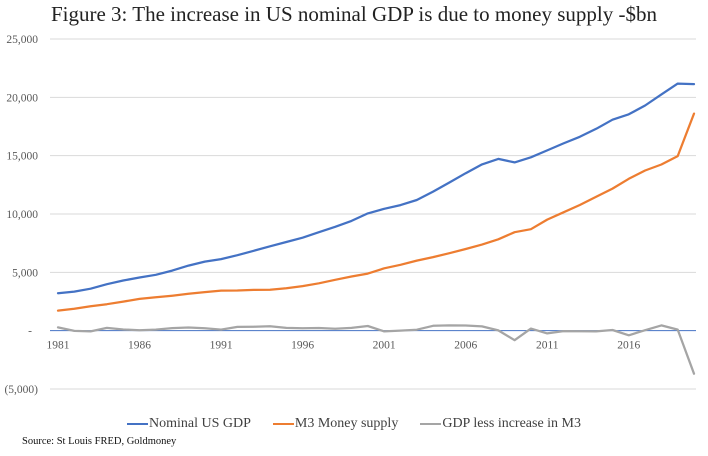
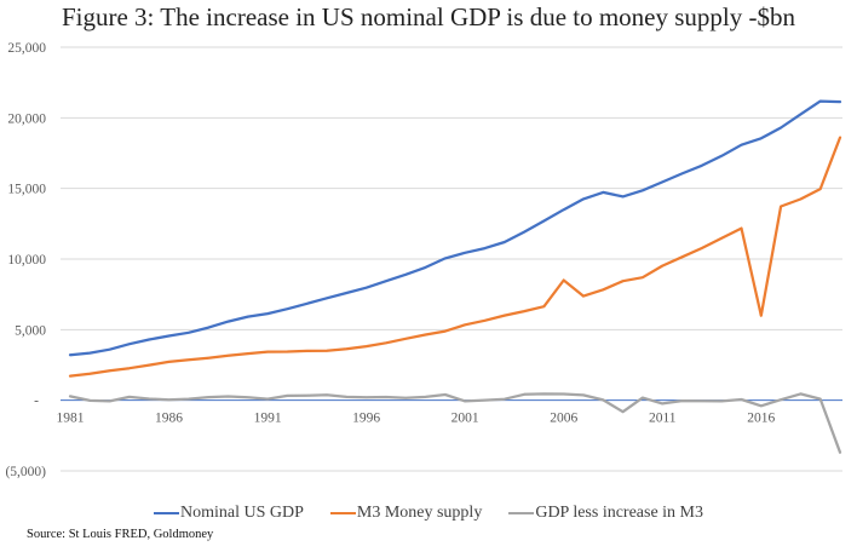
M3 Money supply/2006: 7000 -> 8500
M3 Money supply/2016: 13000 -> 6000
